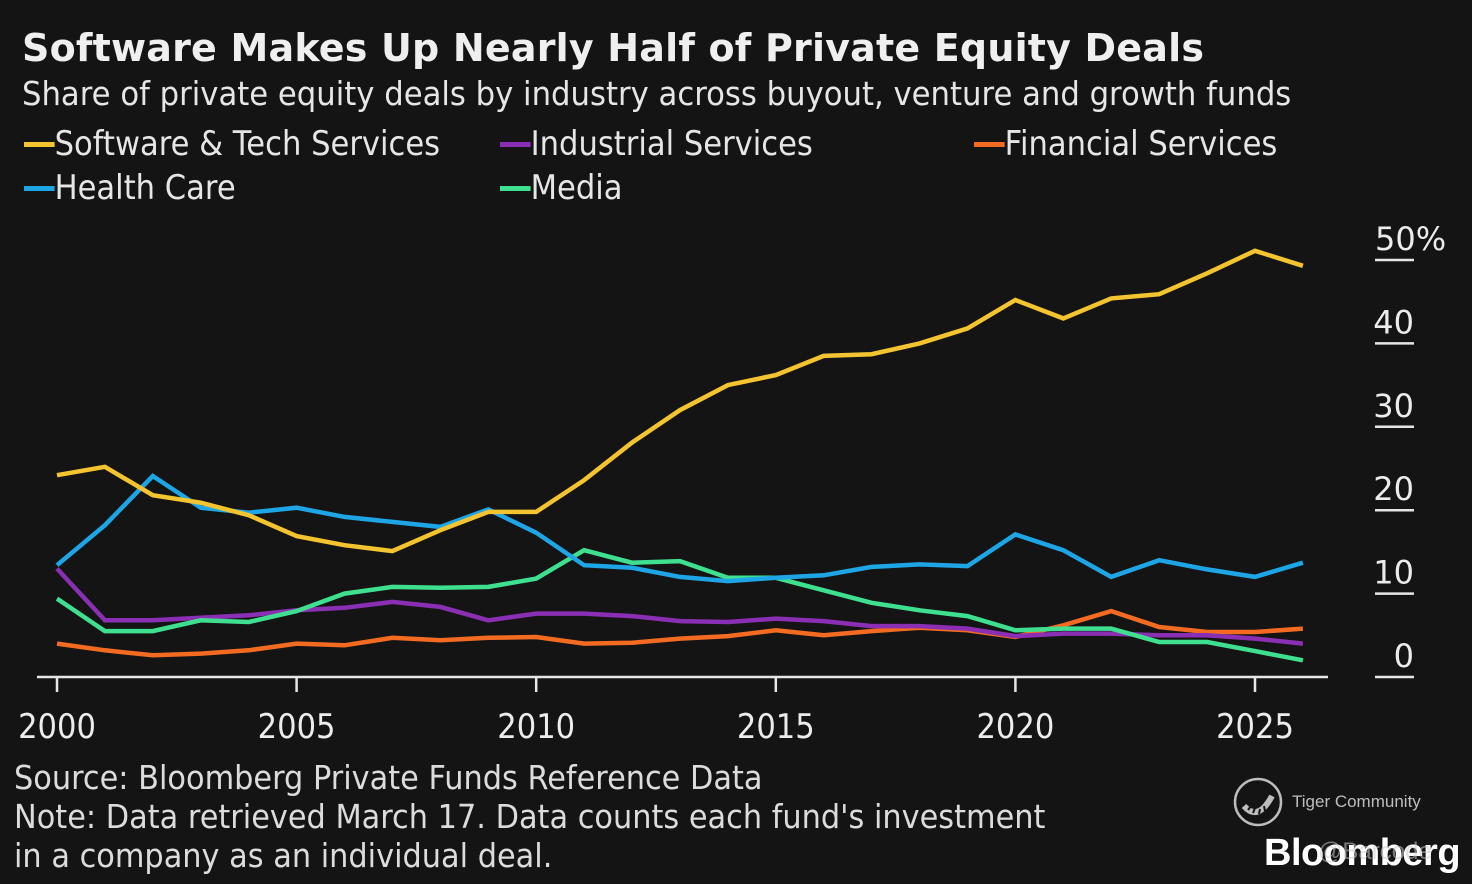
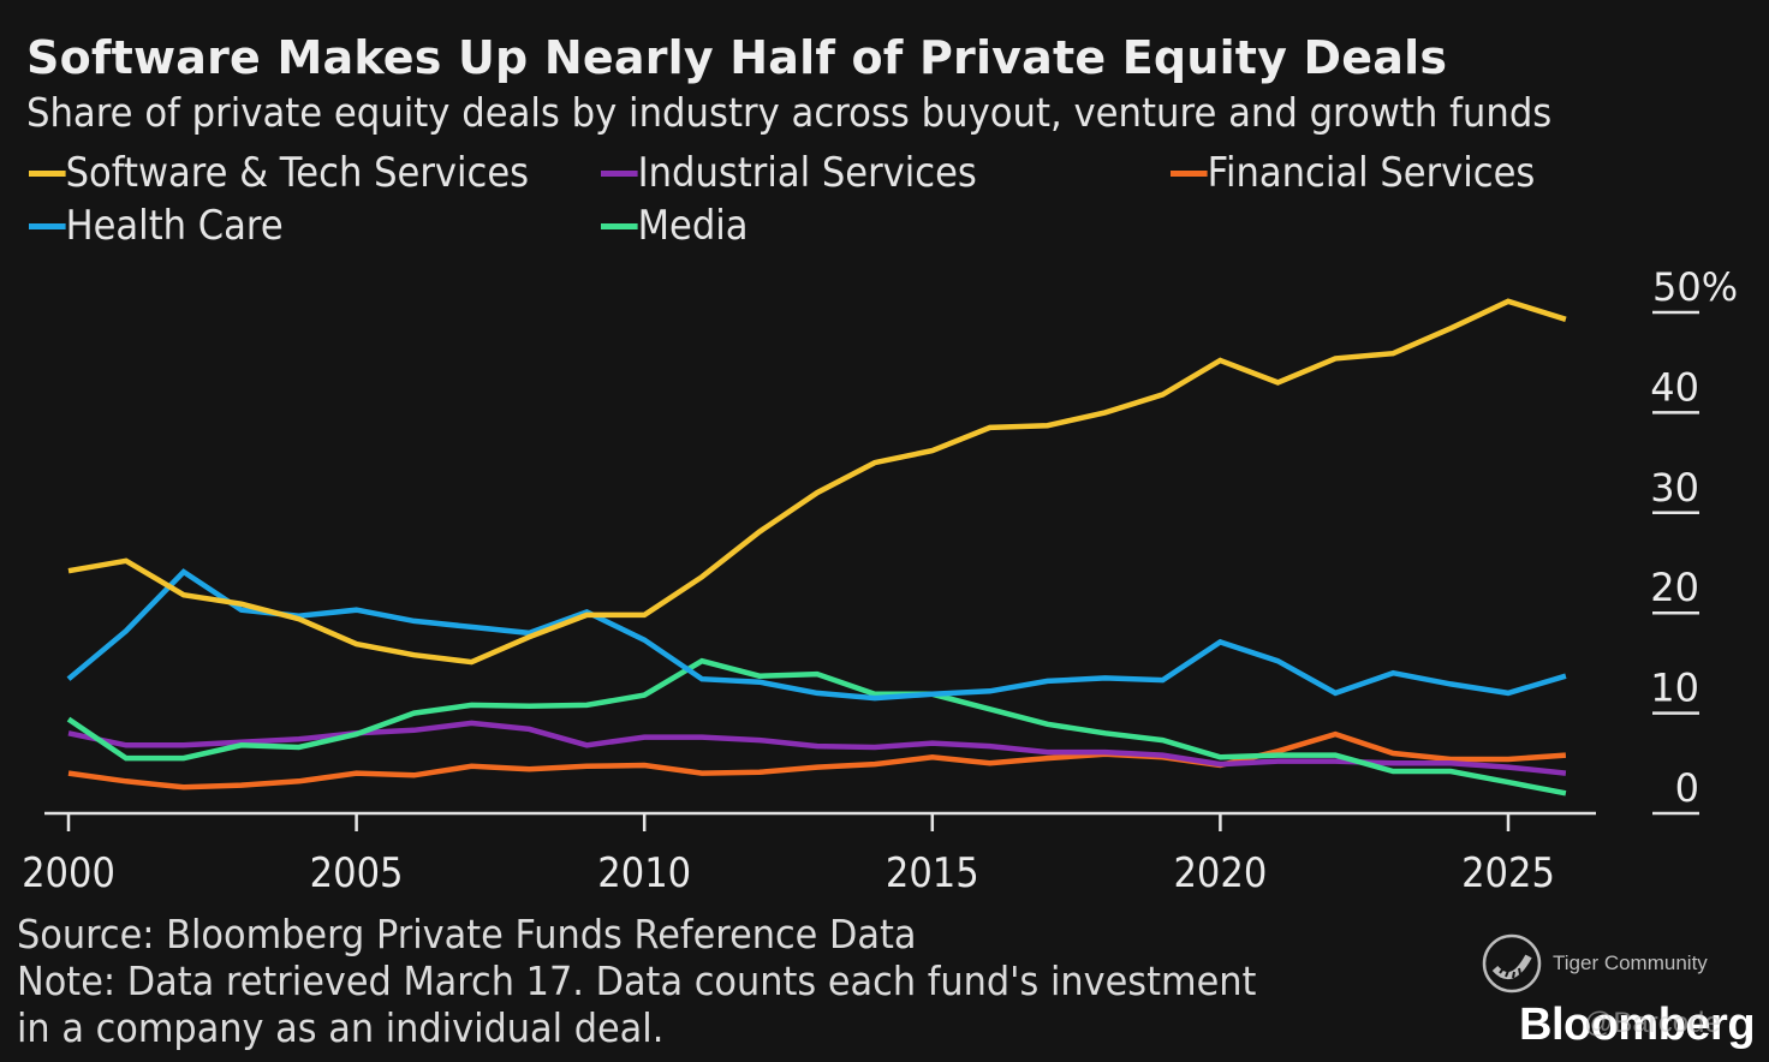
Industrial Services/2000: 13% -> 8%
